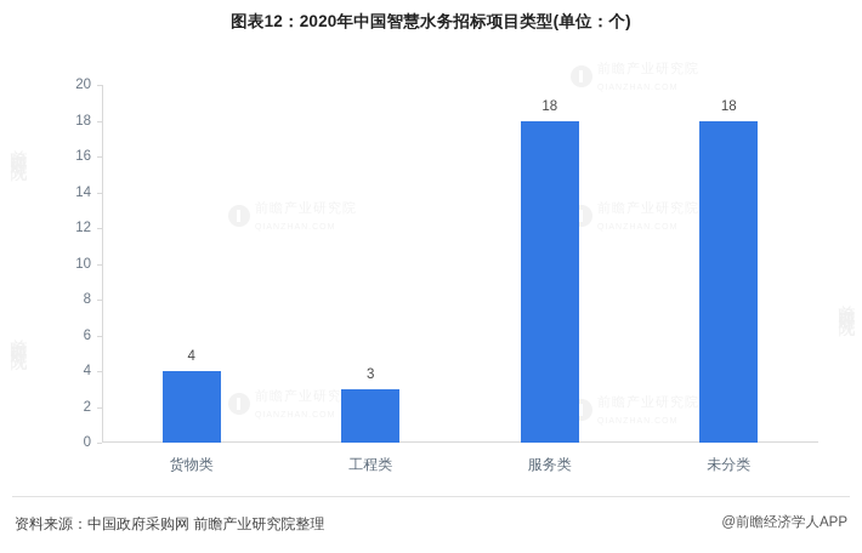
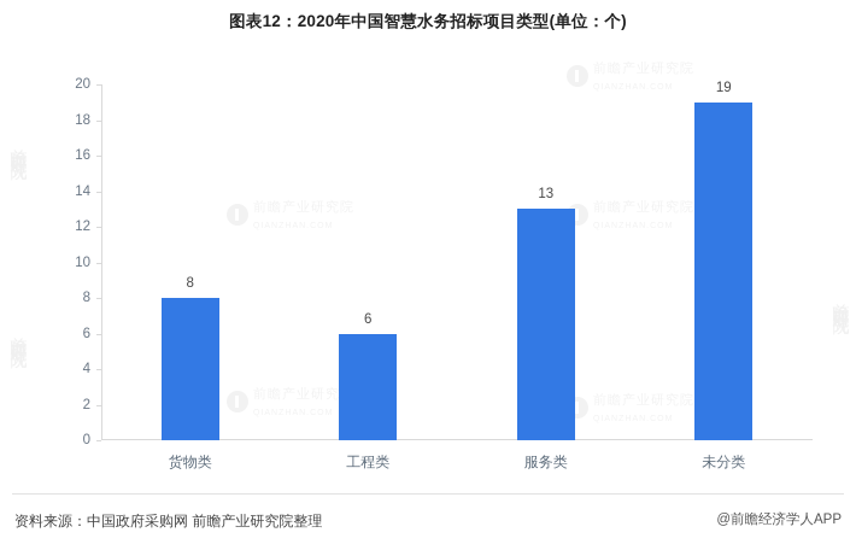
货物类: 4 -> 8
工程类: 3 -> 6
服务类: 18 -> 13
未分类: 18 -> 19
